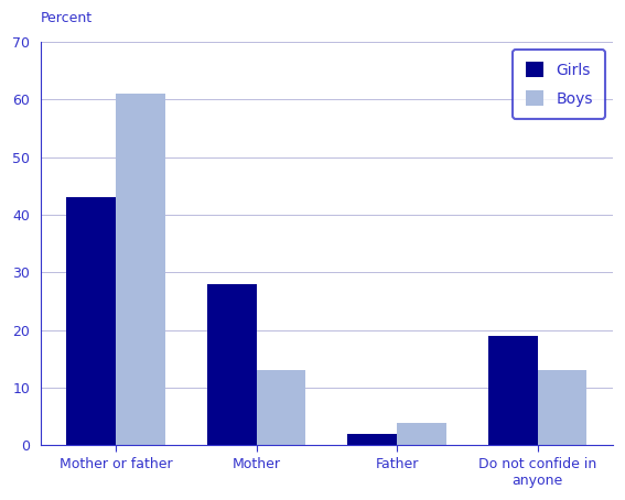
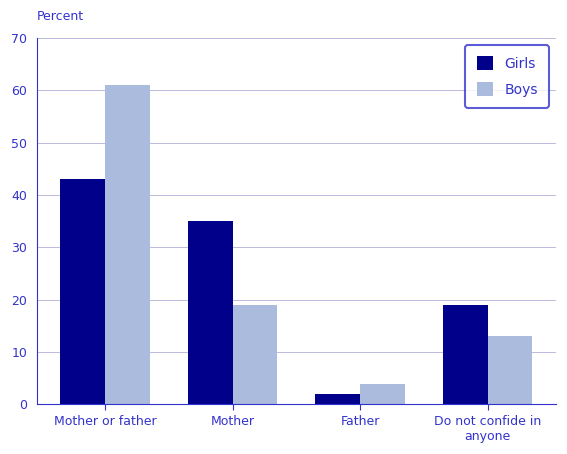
Girls/Mother: 28 -> 35
Boys/Mother: 13 -> 19
